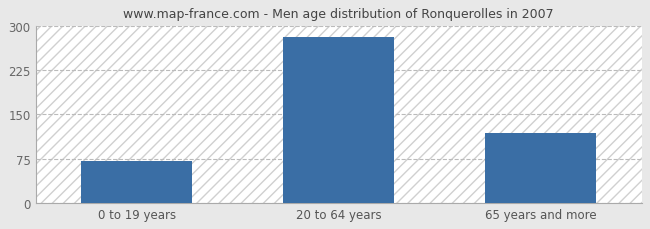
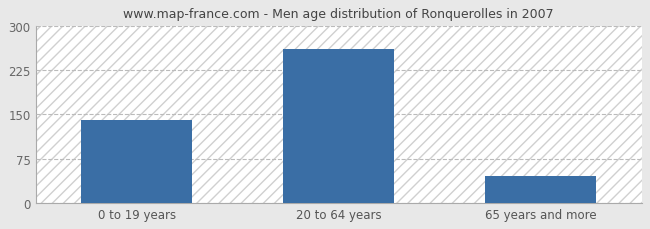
0 to 19 years: 70 -> 140
20 to 64 years: 280 -> 260
65 years and more: 118 -> 45
